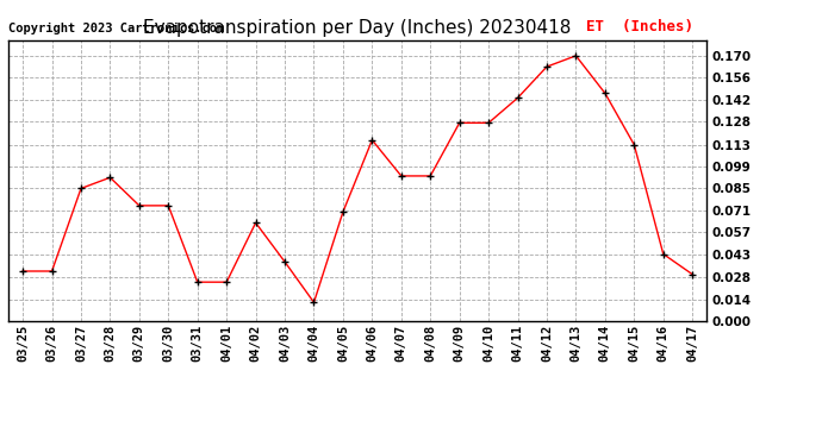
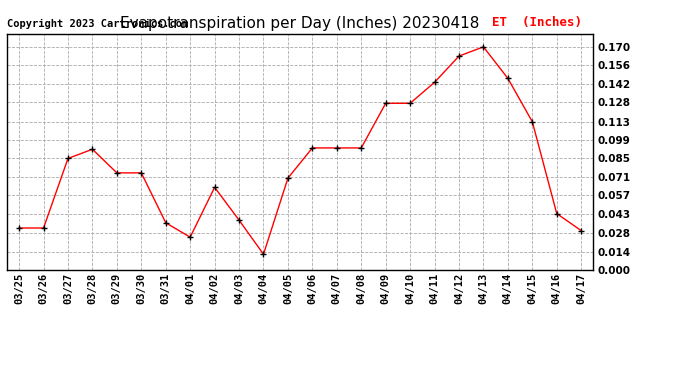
03/31: 0.025 -> 0.036
04/06: 0.116 -> 0.093
